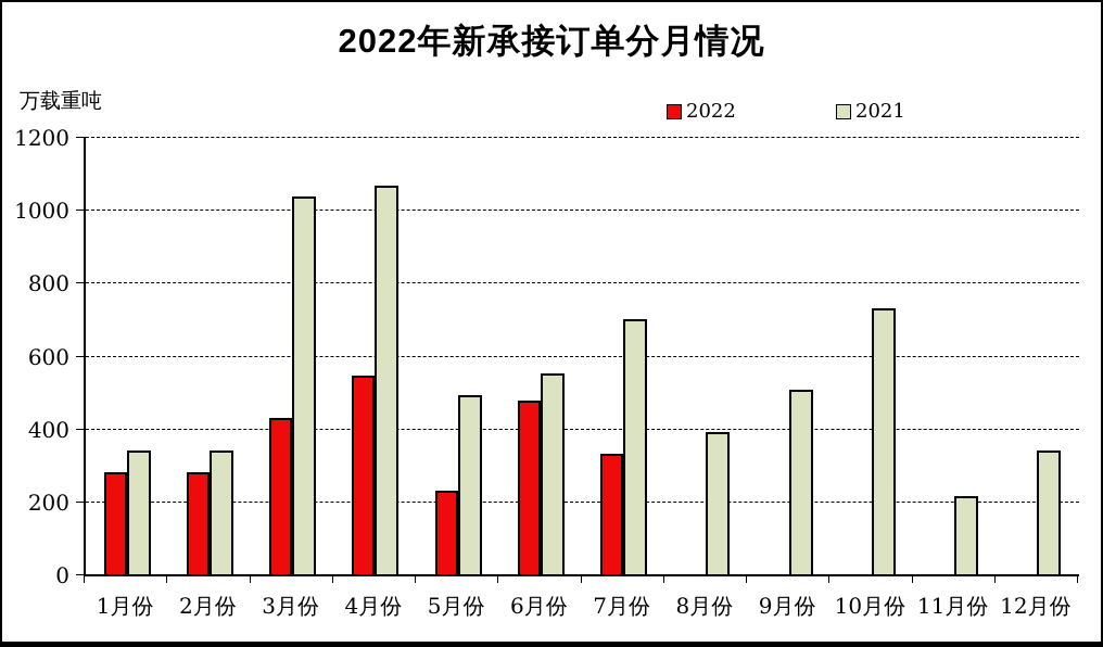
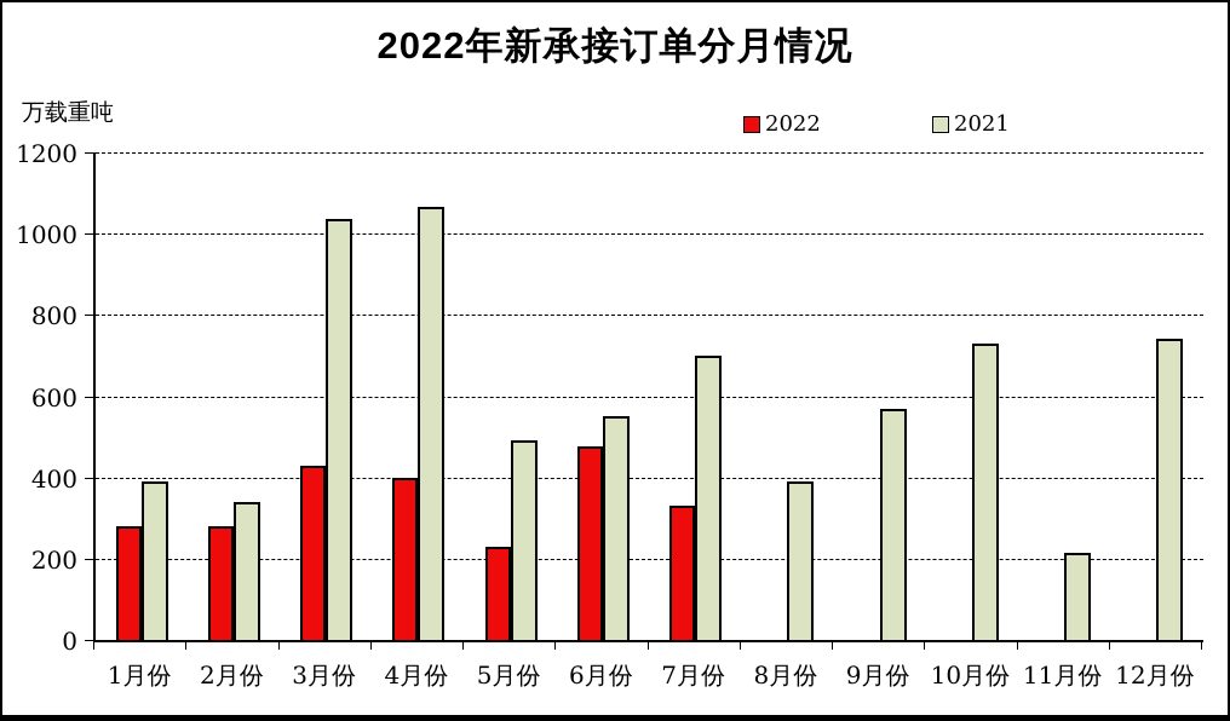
2021/1月份: 340 -> 390
2022/4月份: 540 -> 400
2021/9月份: 500 -> 570
2021/12月份: 340 -> 740
